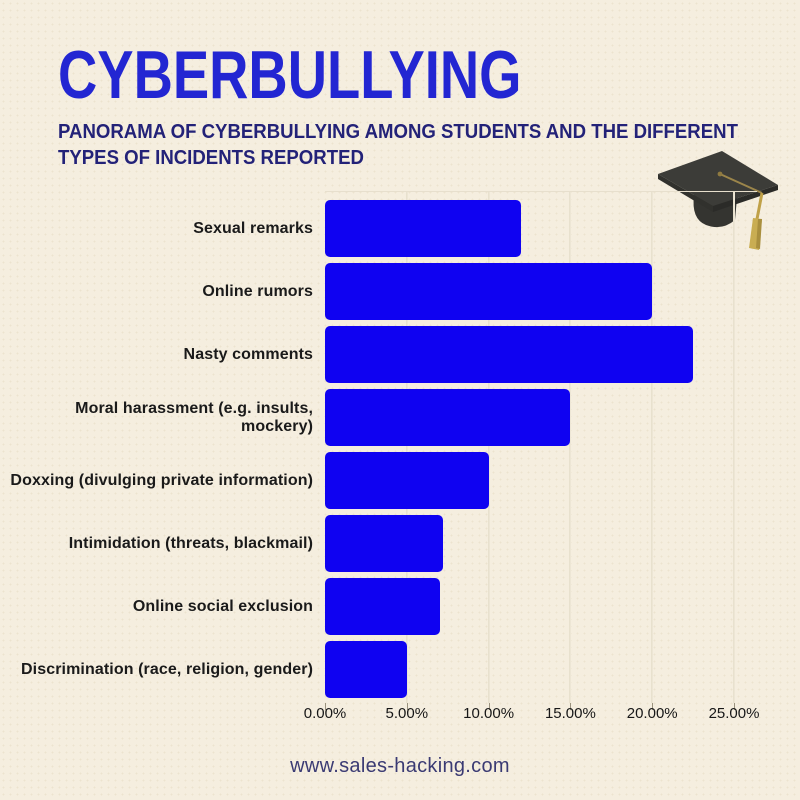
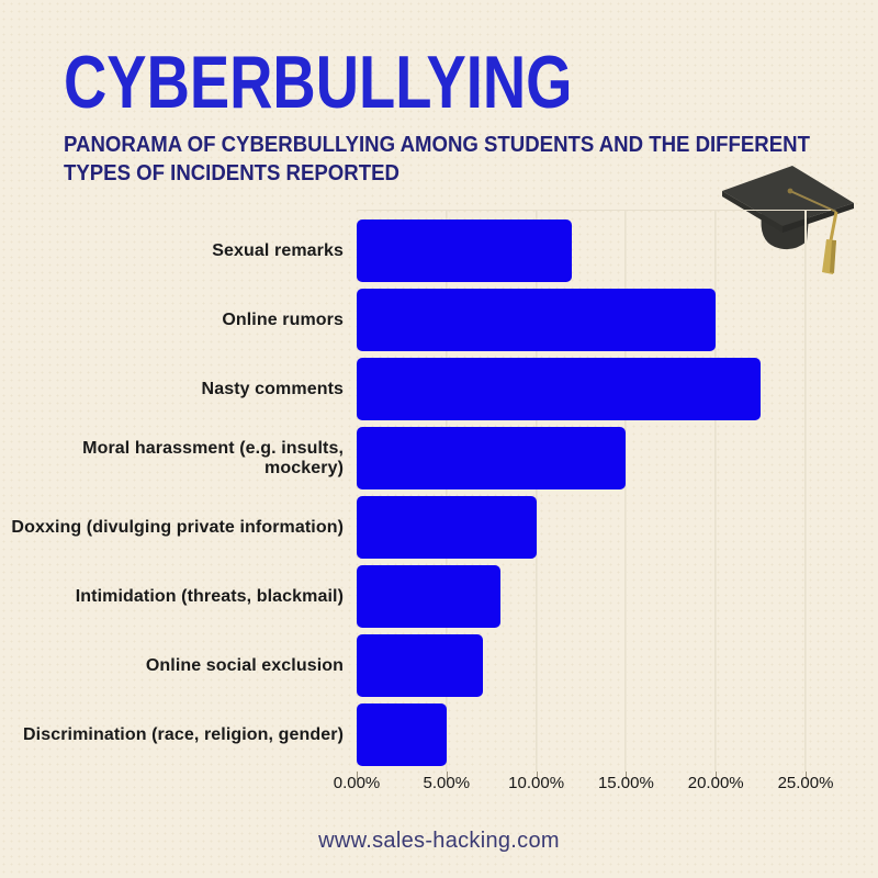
Intimidation (threats, blackmail): 7.2% -> 8.0%
